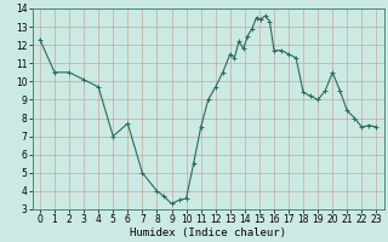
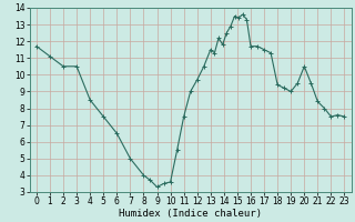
0: 12.3 -> 11.7
1: 10.5 -> 11.1
3: 10.1 -> 10.5
4: 9.7 -> 8.5
5: 7.0 -> 7.5
6: 7.7 -> 6.5
